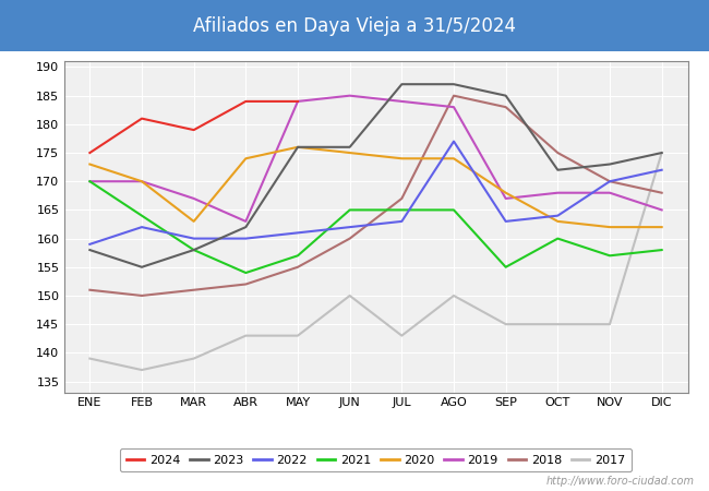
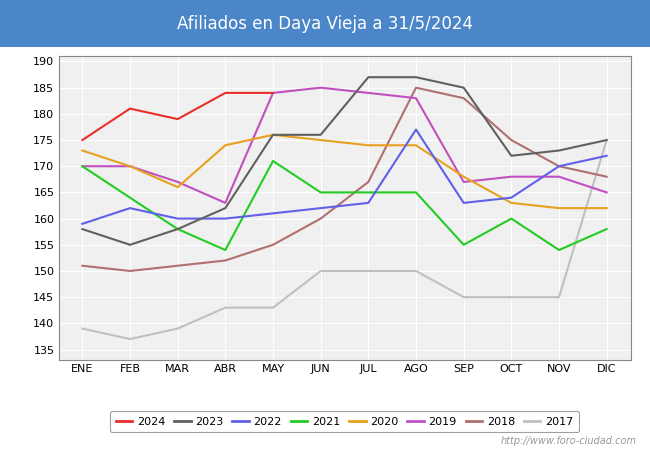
2020/MAR: 163 -> 166
2021/MAY: 157 -> 171
2017/JUL: 143 -> 150
2021/NOV: 157 -> 154
